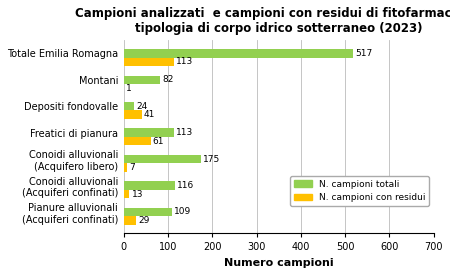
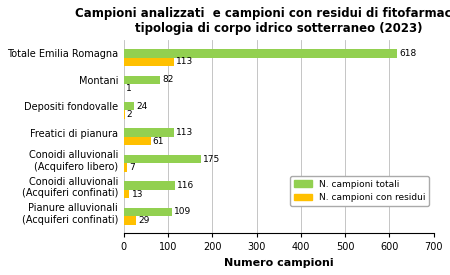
N. campioni totali/Totale Emilia Romagna: 517 -> 618
N. campioni con residui/Depositi fondovalle: 41 -> 2
